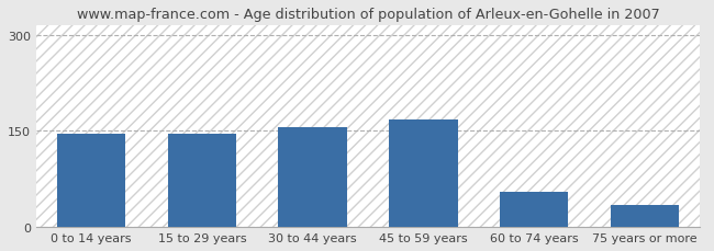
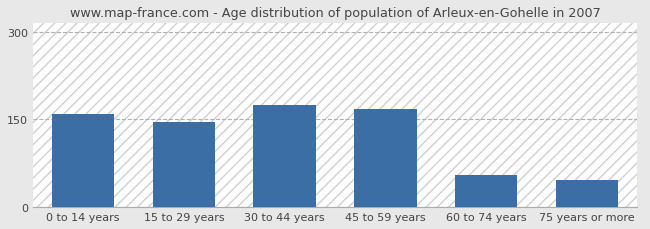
0 to 14 years: 146 -> 160
30 to 44 years: 156 -> 175
75 years or more: 34 -> 46
